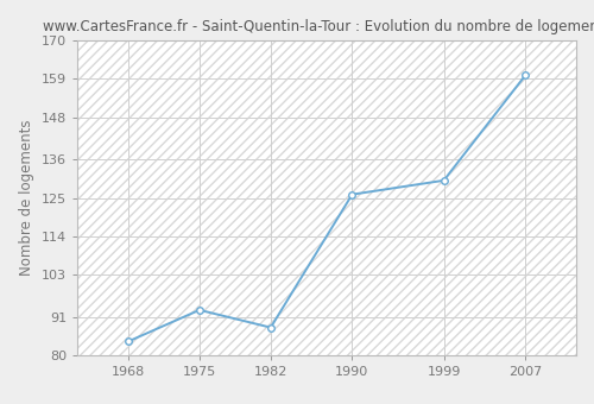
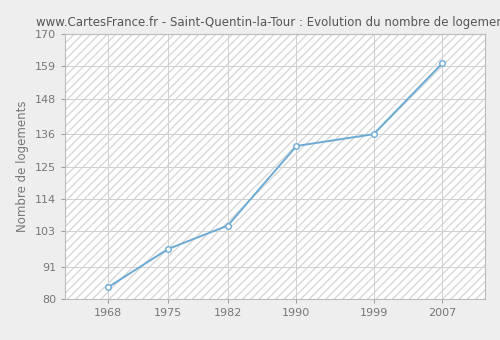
1975: 93 -> 97
1982: 88 -> 105
1990: 126 -> 132
1999: 130 -> 136
